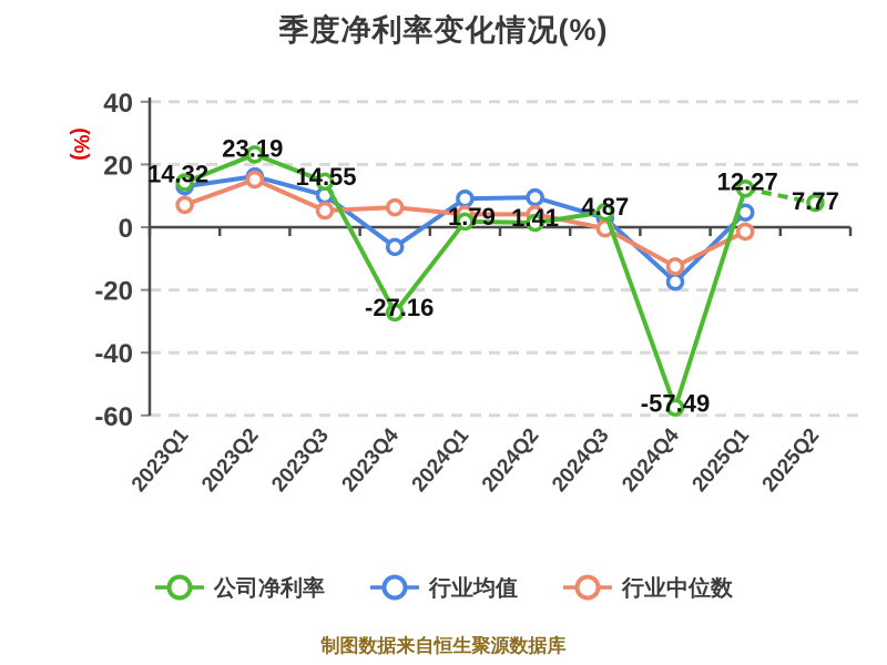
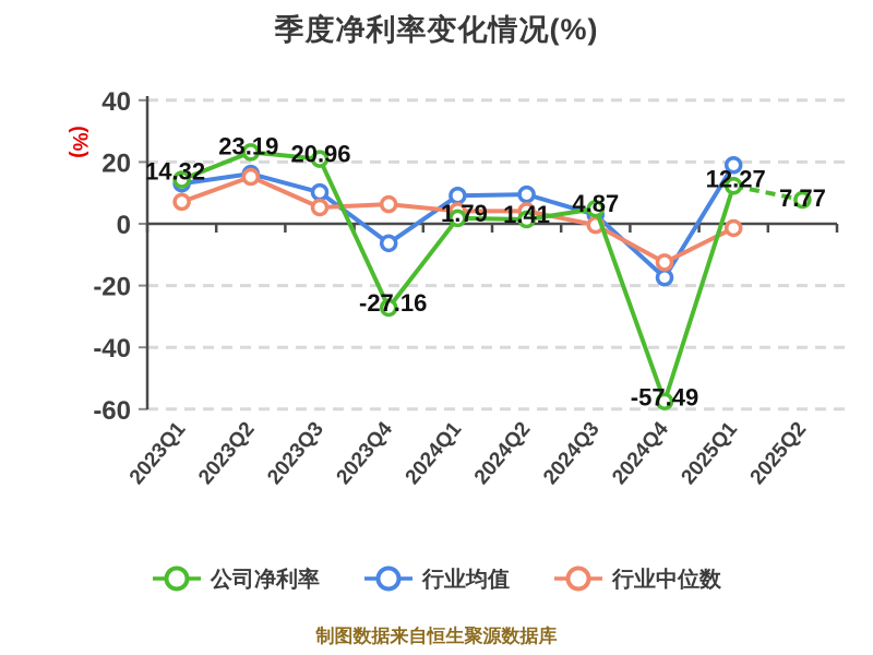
公司净利率/2023Q3: 14.55 -> 20.96
行业均值/2025Q1: 5 -> 19
